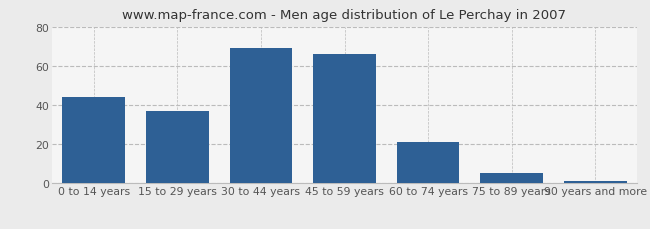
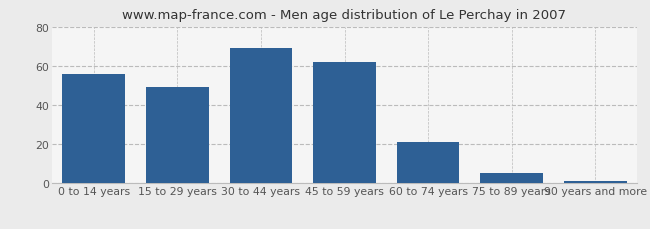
0 to 14 years: 44 -> 56
15 to 29 years: 37 -> 49
45 to 59 years: 66 -> 62
